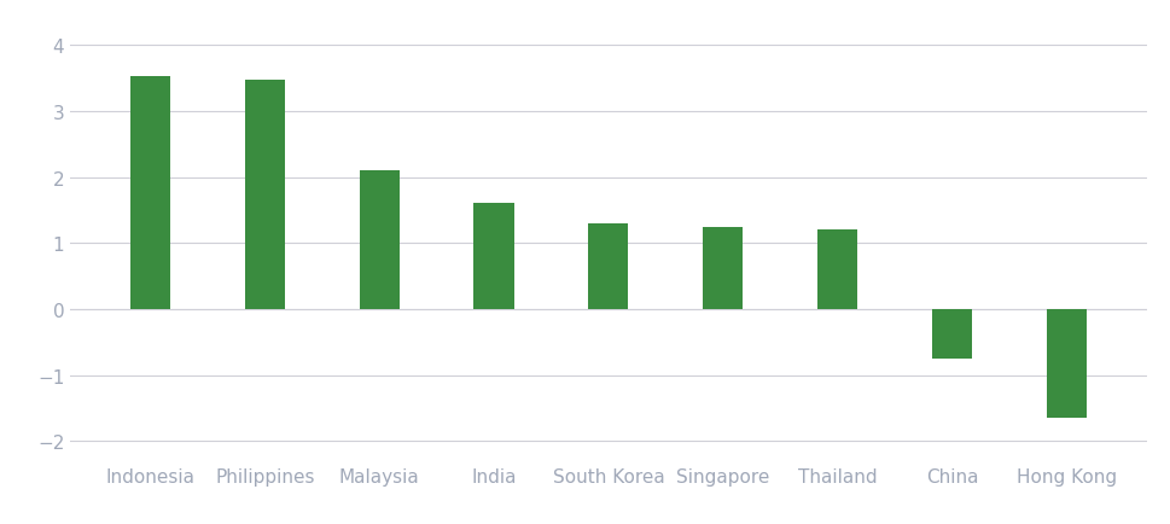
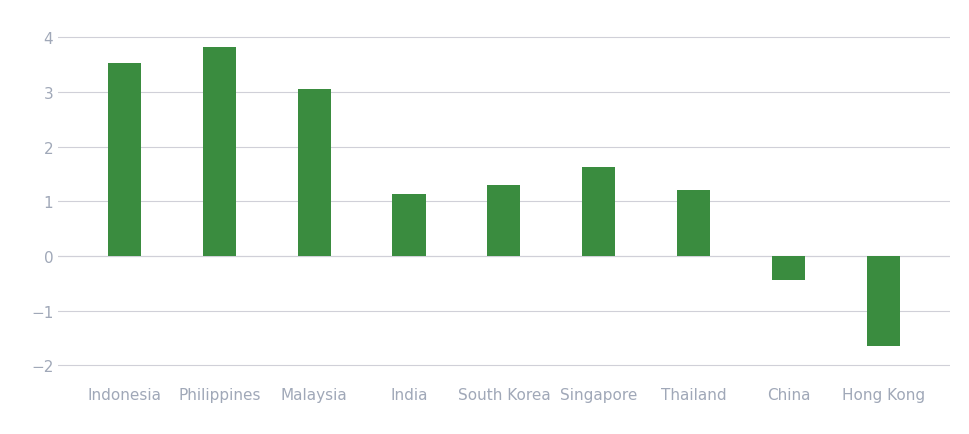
Philippines: 3.47 -> 3.82
Malaysia: 2.10 -> 3.06
India: 1.60 -> 1.14
Singapore: 1.25 -> 1.62
China: -0.75 -> -0.44
